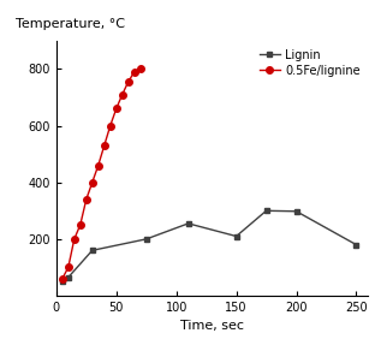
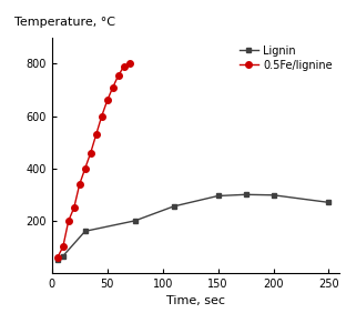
Lignin/150: 210 -> 295
Lignin/250: 180 -> 270
